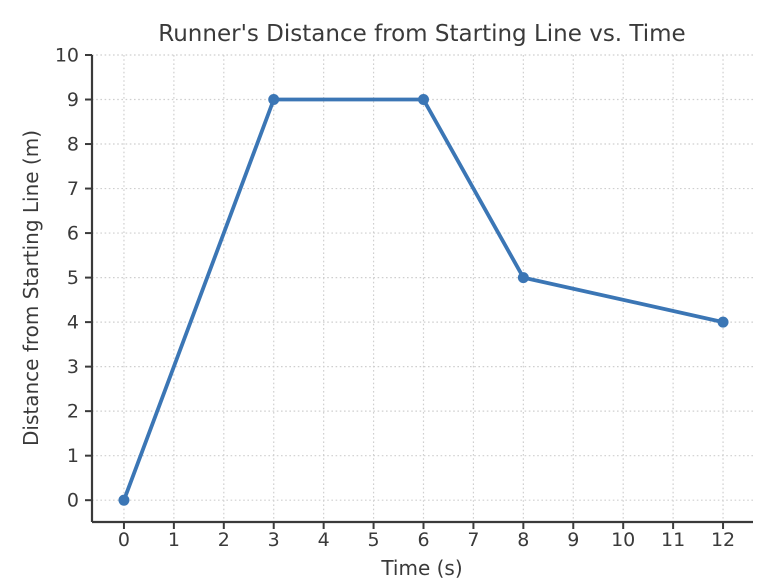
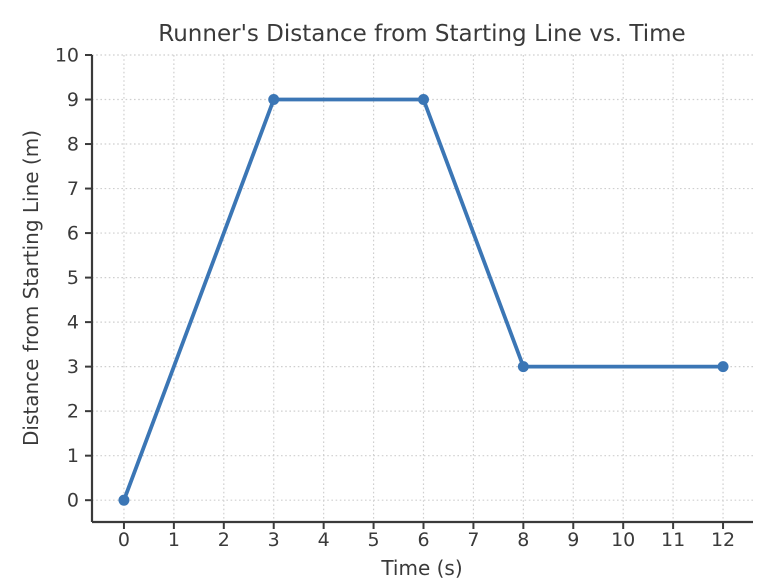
8: 5 -> 3
12: 4 -> 3
